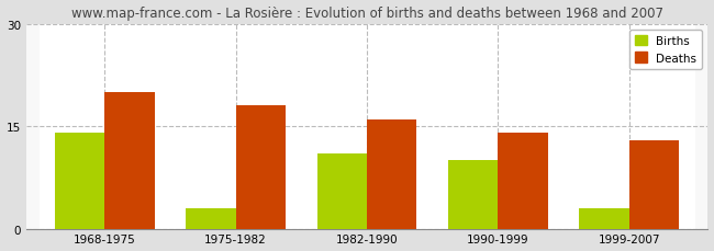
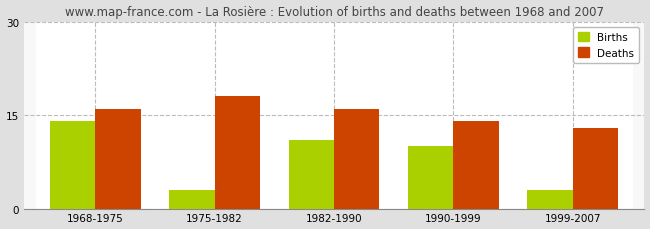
Deaths/1968-1975: 20 -> 16
